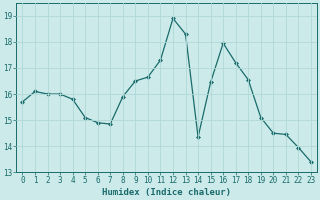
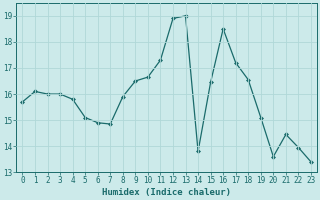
13: 18.30 -> 19.00
14: 14.35 -> 13.80
16: 17.95 -> 18.50
20: 14.50 -> 13.60
